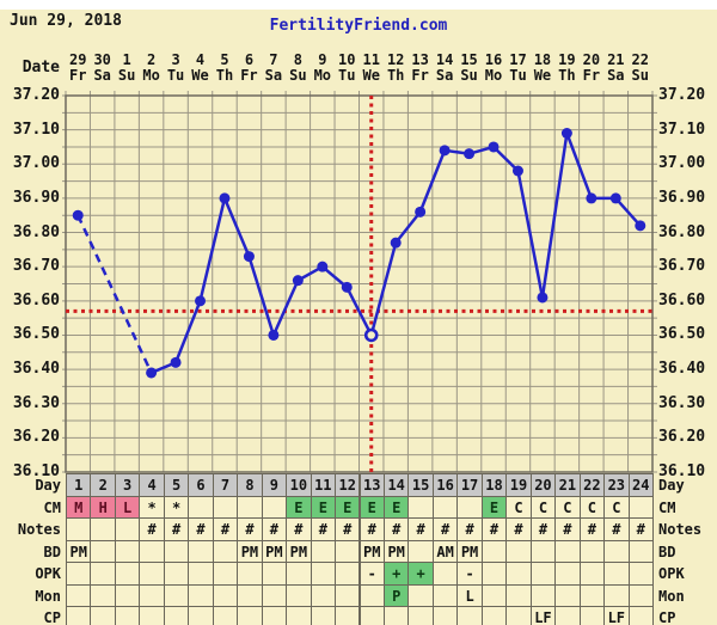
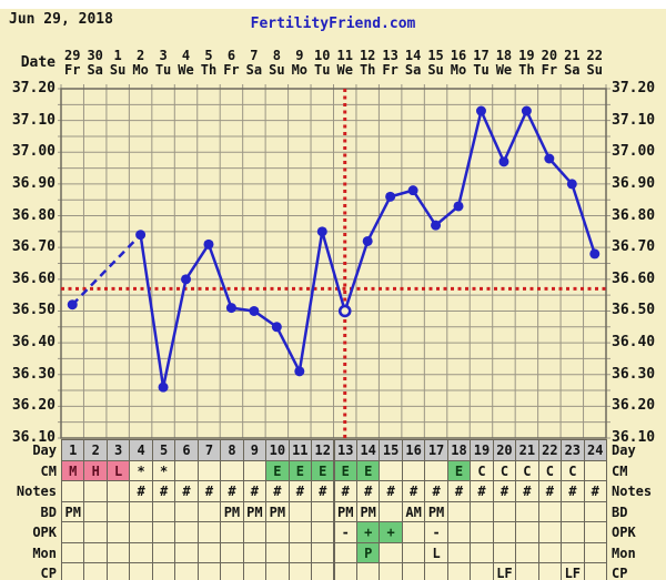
1: 36.85 -> 36.52
4: 36.39 -> 36.74
5: 36.42 -> 36.26
7: 36.90 -> 36.71
8: 36.73 -> 36.51
10: 36.66 -> 36.45
11: 36.70 -> 36.31
12: 36.64 -> 36.75
14: 36.77 -> 36.72
16: 37.04 -> 36.88
17: 37.03 -> 36.77
18: 37.05 -> 36.83
19: 36.98 -> 37.13
20: 36.61 -> 36.97
21: 37.09 -> 37.13
22: 36.90 -> 36.98
24: 36.82 -> 36.68
